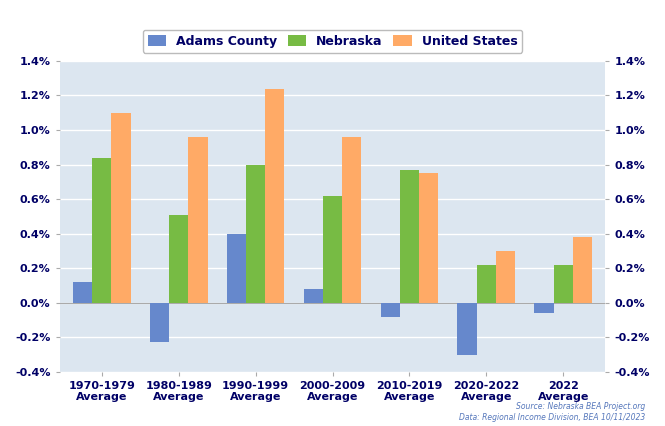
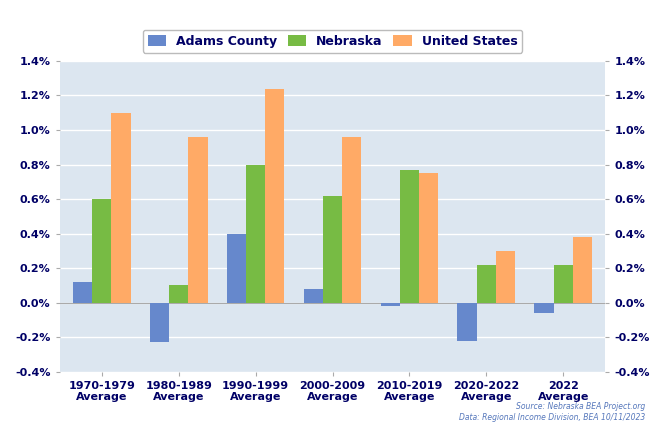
Nebraska/1970-1979 Average: 0.84% -> 0.60%
Nebraska/1980-1989 Average: 0.51% -> 0.10%
Adams County/2010-2019 Average: -0.08% -> -0.02%
Adams County/2020-2022 Average: -0.30% -> -0.22%
